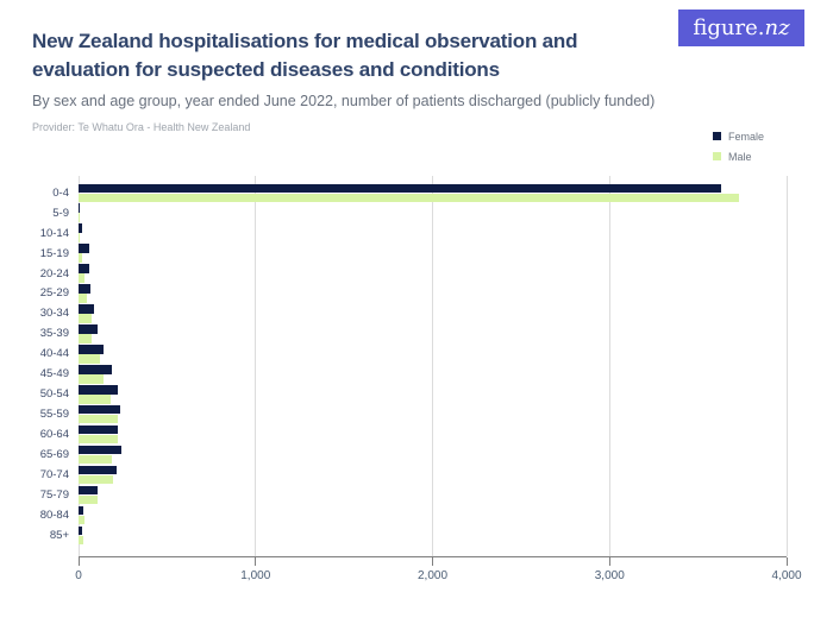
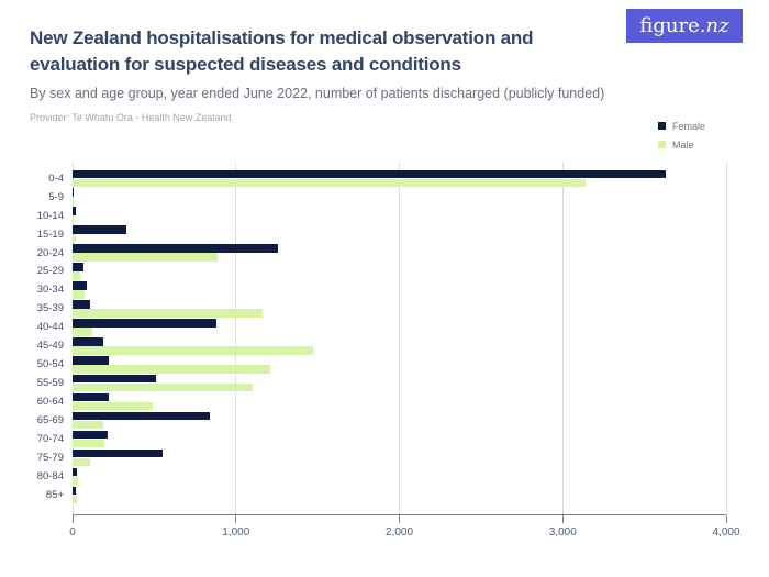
Male/0-4: 3730 -> 3140
Female/15-19: 60 -> 330
Female/20-24: 60 -> 1260
Male/20-24: 30 -> 890
Male/35-39: 80 -> 1160
Female/40-44: 140 -> 880
Male/45-49: 140 -> 1470
Male/50-54: 180 -> 1210
Female/55-59: 240 -> 510
Male/55-59: 220 -> 1100
Male/60-64: 220 -> 490
Female/65-69: 240 -> 840
Female/75-79: 110 -> 550
